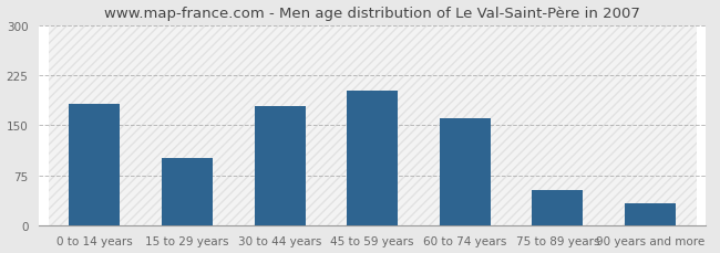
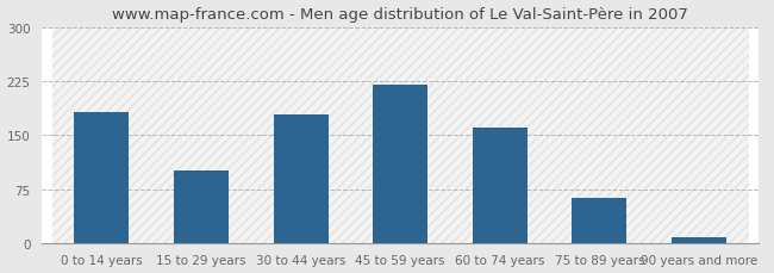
45 to 59 years: 202 -> 220
75 to 89 years: 52 -> 62
90 years and more: 32 -> 8
